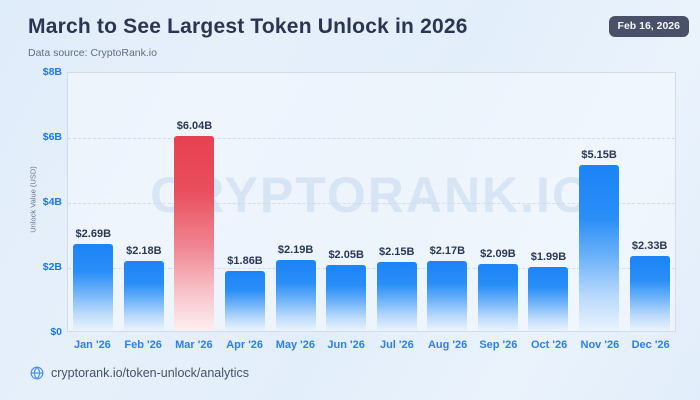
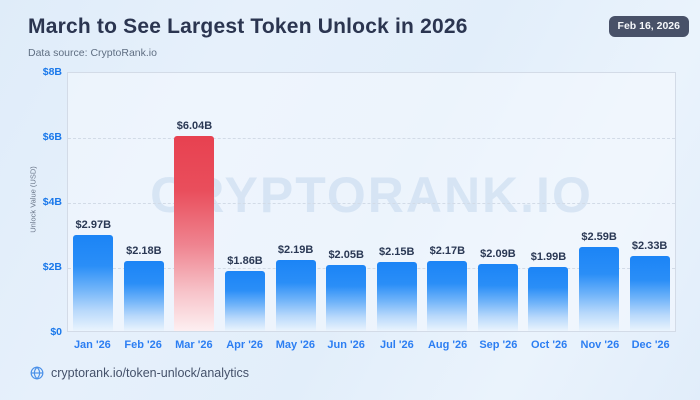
Jan '26: $2.69B -> $2.97B
Nov '26: $5.15B -> $2.59B
